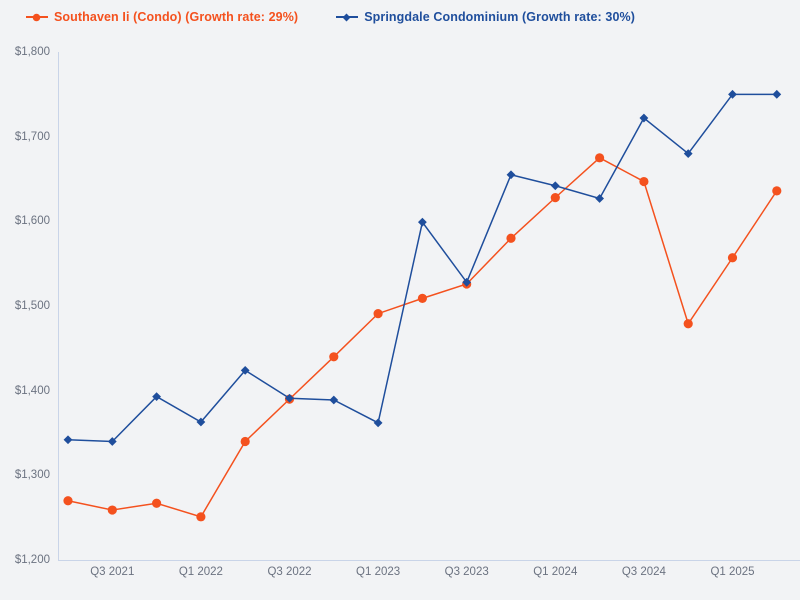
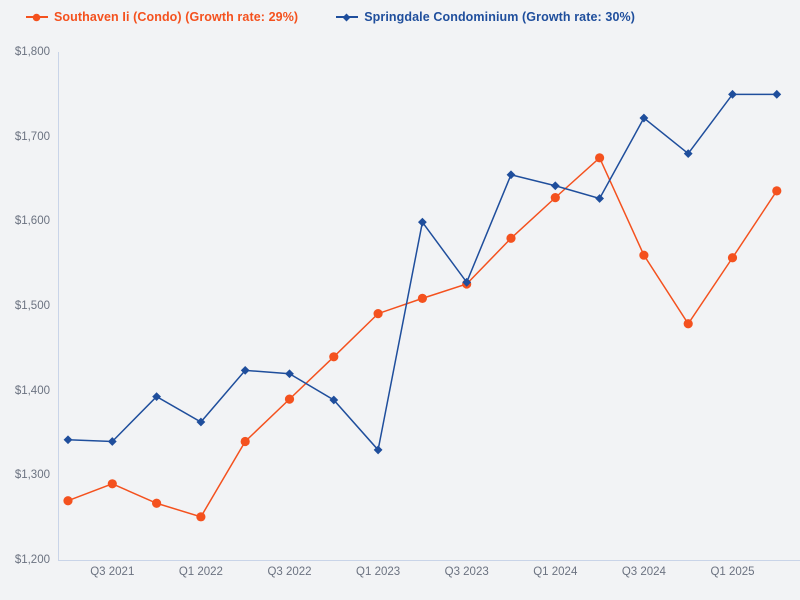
Southaven Ii (Condo) (Growth rate: 29%)/Q3 2021: $1260 -> $1290
Springdale Condominium (Growth rate: 30%)/Q3 2022: $1390 -> $1420
Springdale Condominium (Growth rate: 30%)/Q1 2023: $1360 -> $1330
Southaven Ii (Condo) (Growth rate: 29%)/Q3 2024: $1650 -> $1560
